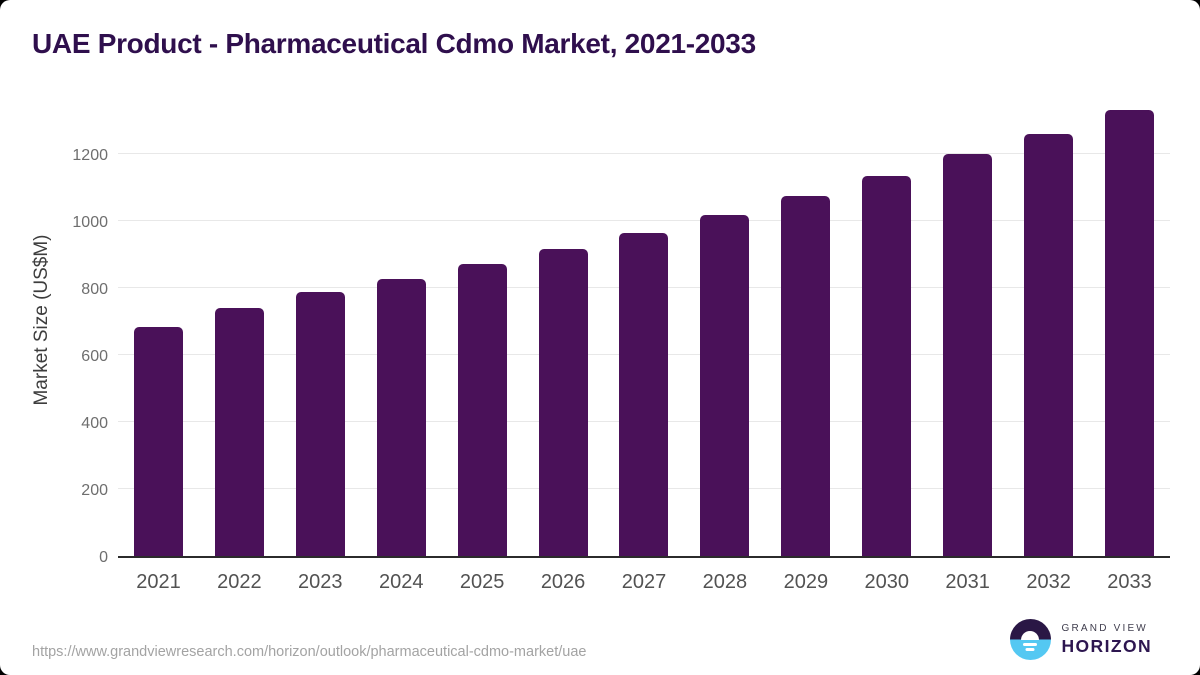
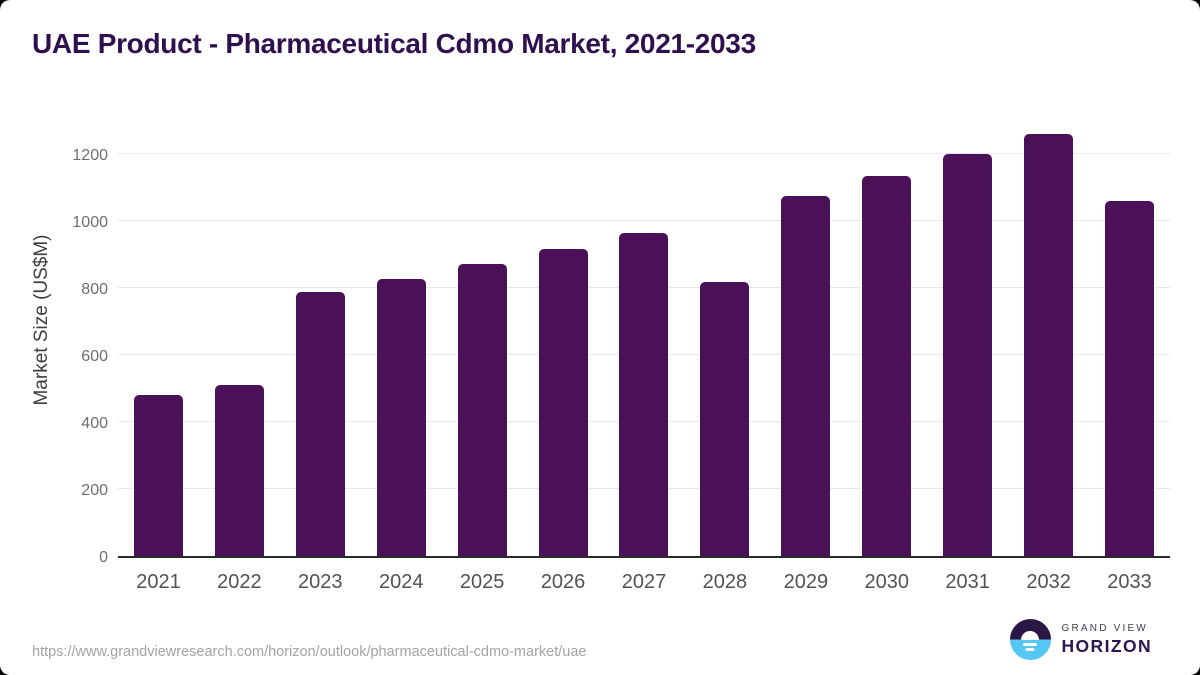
2021: 680 -> 480
2022: 740 -> 510
2028: 1020 -> 820
2033: 1330 -> 1060
